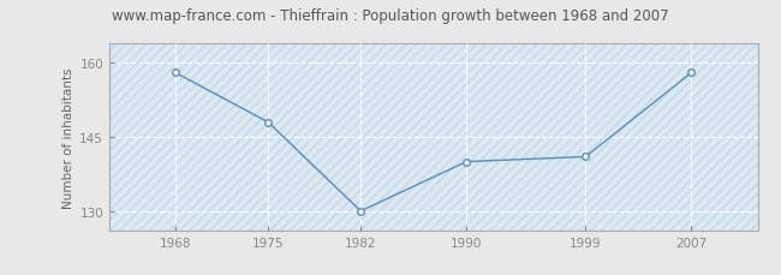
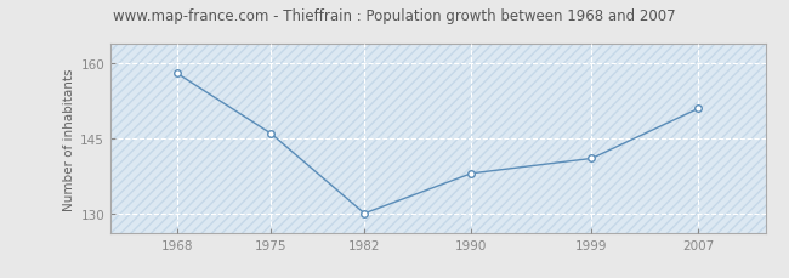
1975: 148 -> 146
1990: 140 -> 138
2007: 158 -> 151
